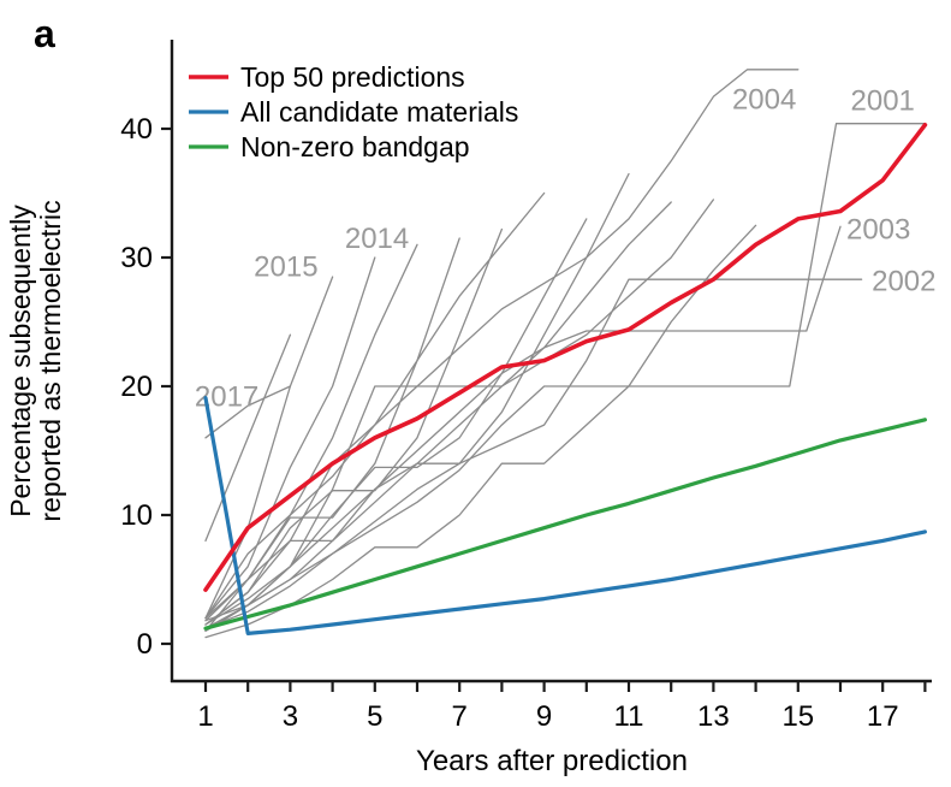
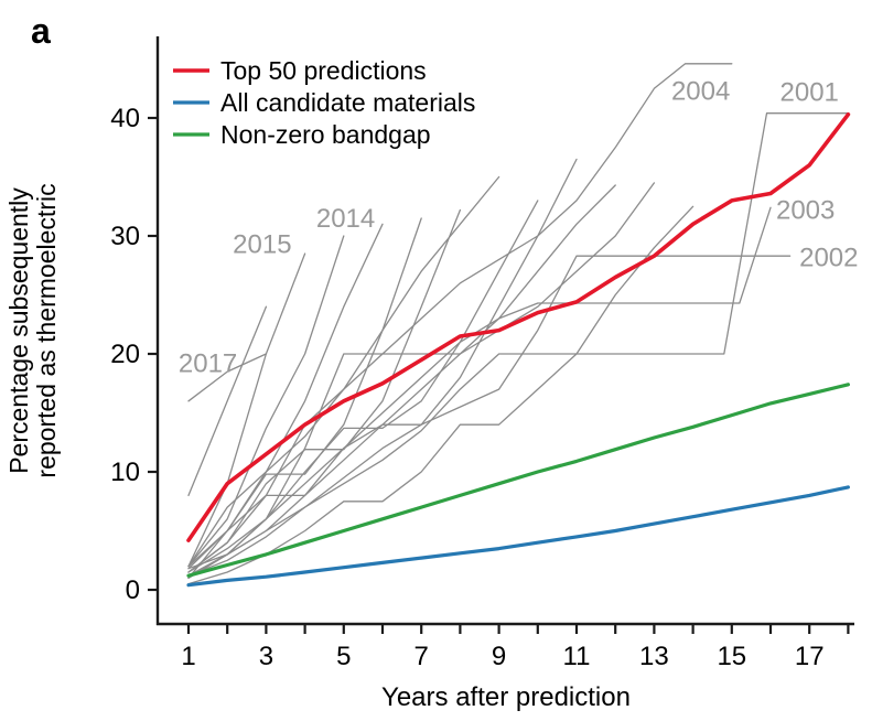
All candidate materials/1: 19.1 -> 0.4
